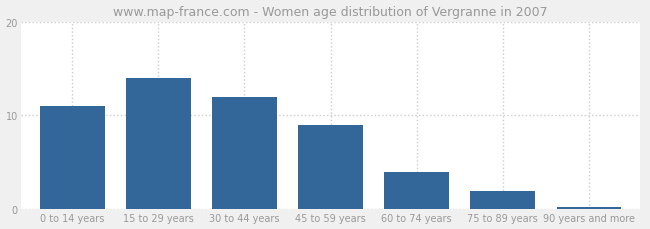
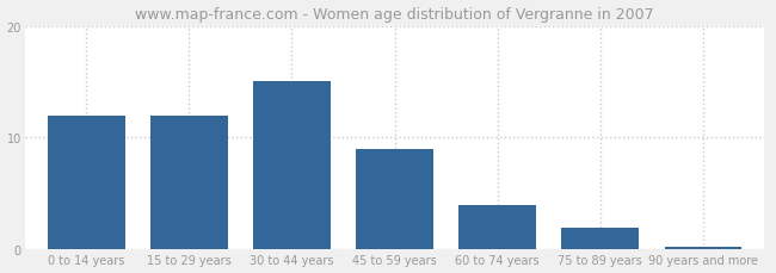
0 to 14 years: 11.0 -> 12.0
15 to 29 years: 14.0 -> 12.0
30 to 44 years: 12.0 -> 15.0
